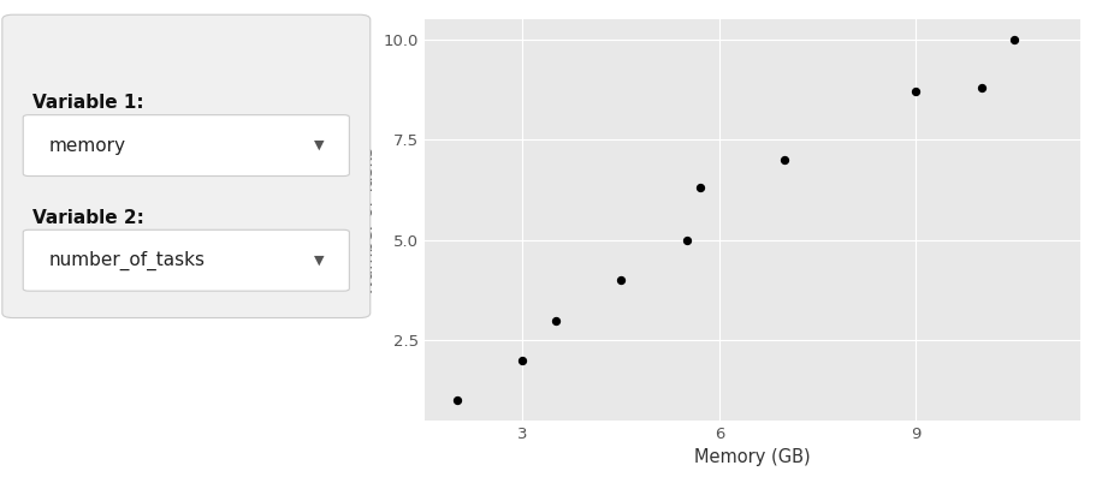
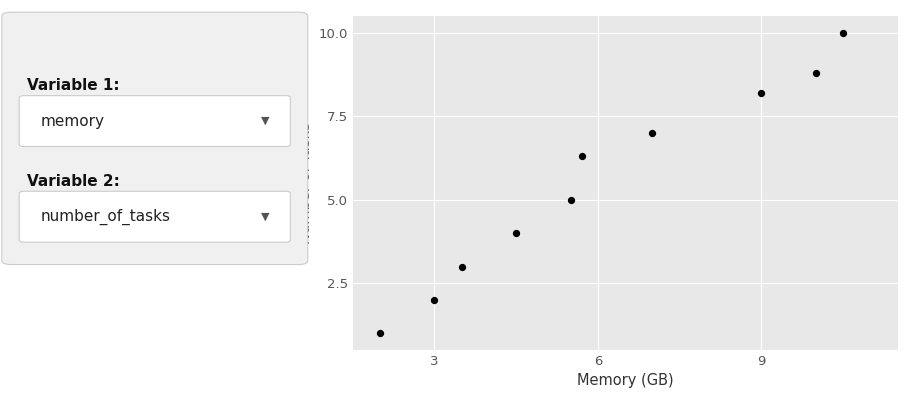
9: 8.7 -> 8.2
